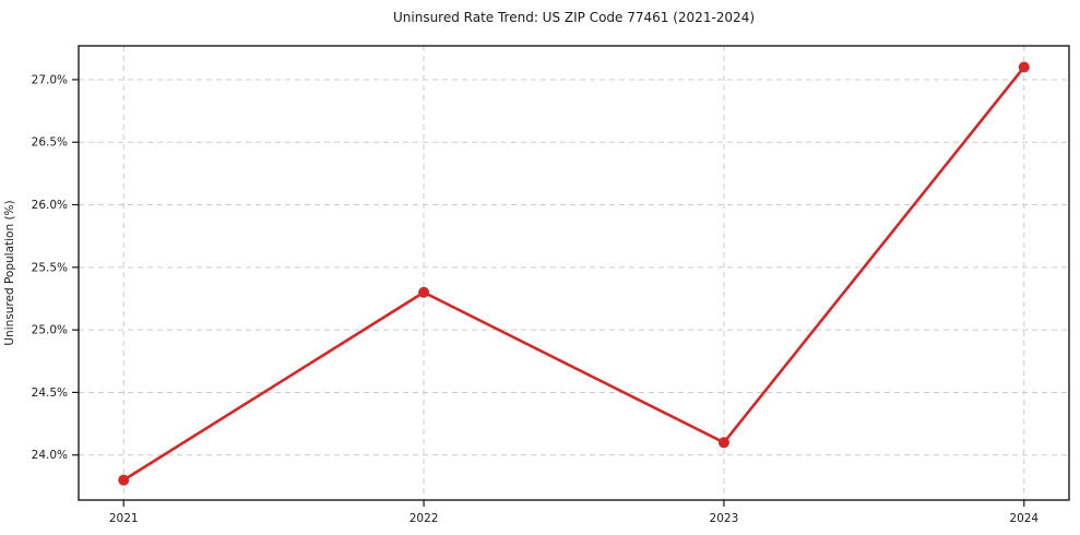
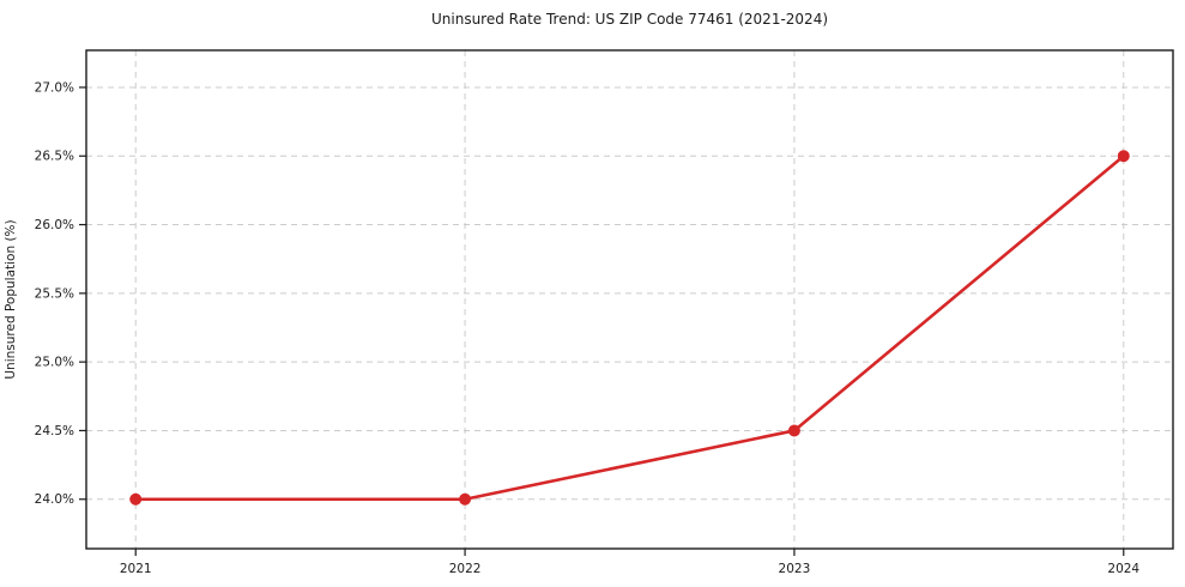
2021: 23.8% -> 24.0%
2022: 25.3% -> 24.0%
2023: 24.1% -> 24.5%
2024: 27.1% -> 26.5%
